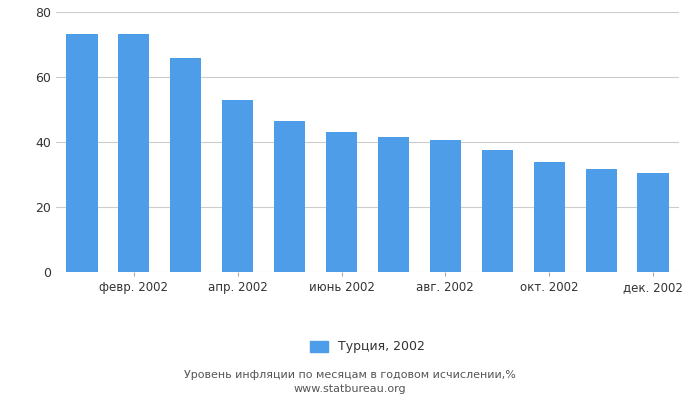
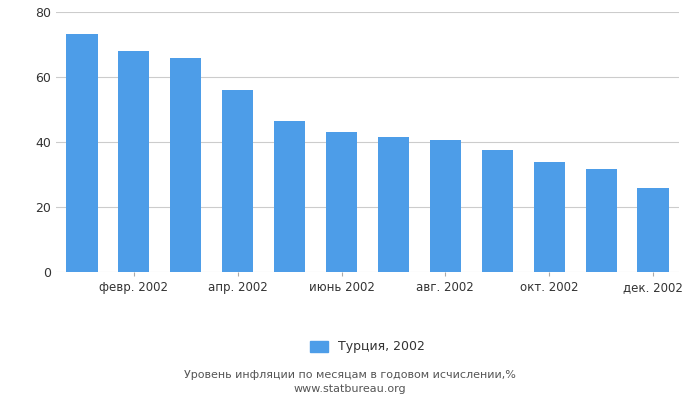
февр. 2002: 73.2 -> 68.0
апр. 2002: 52.8 -> 56.0
дек. 2002: 30.4 -> 26.0
